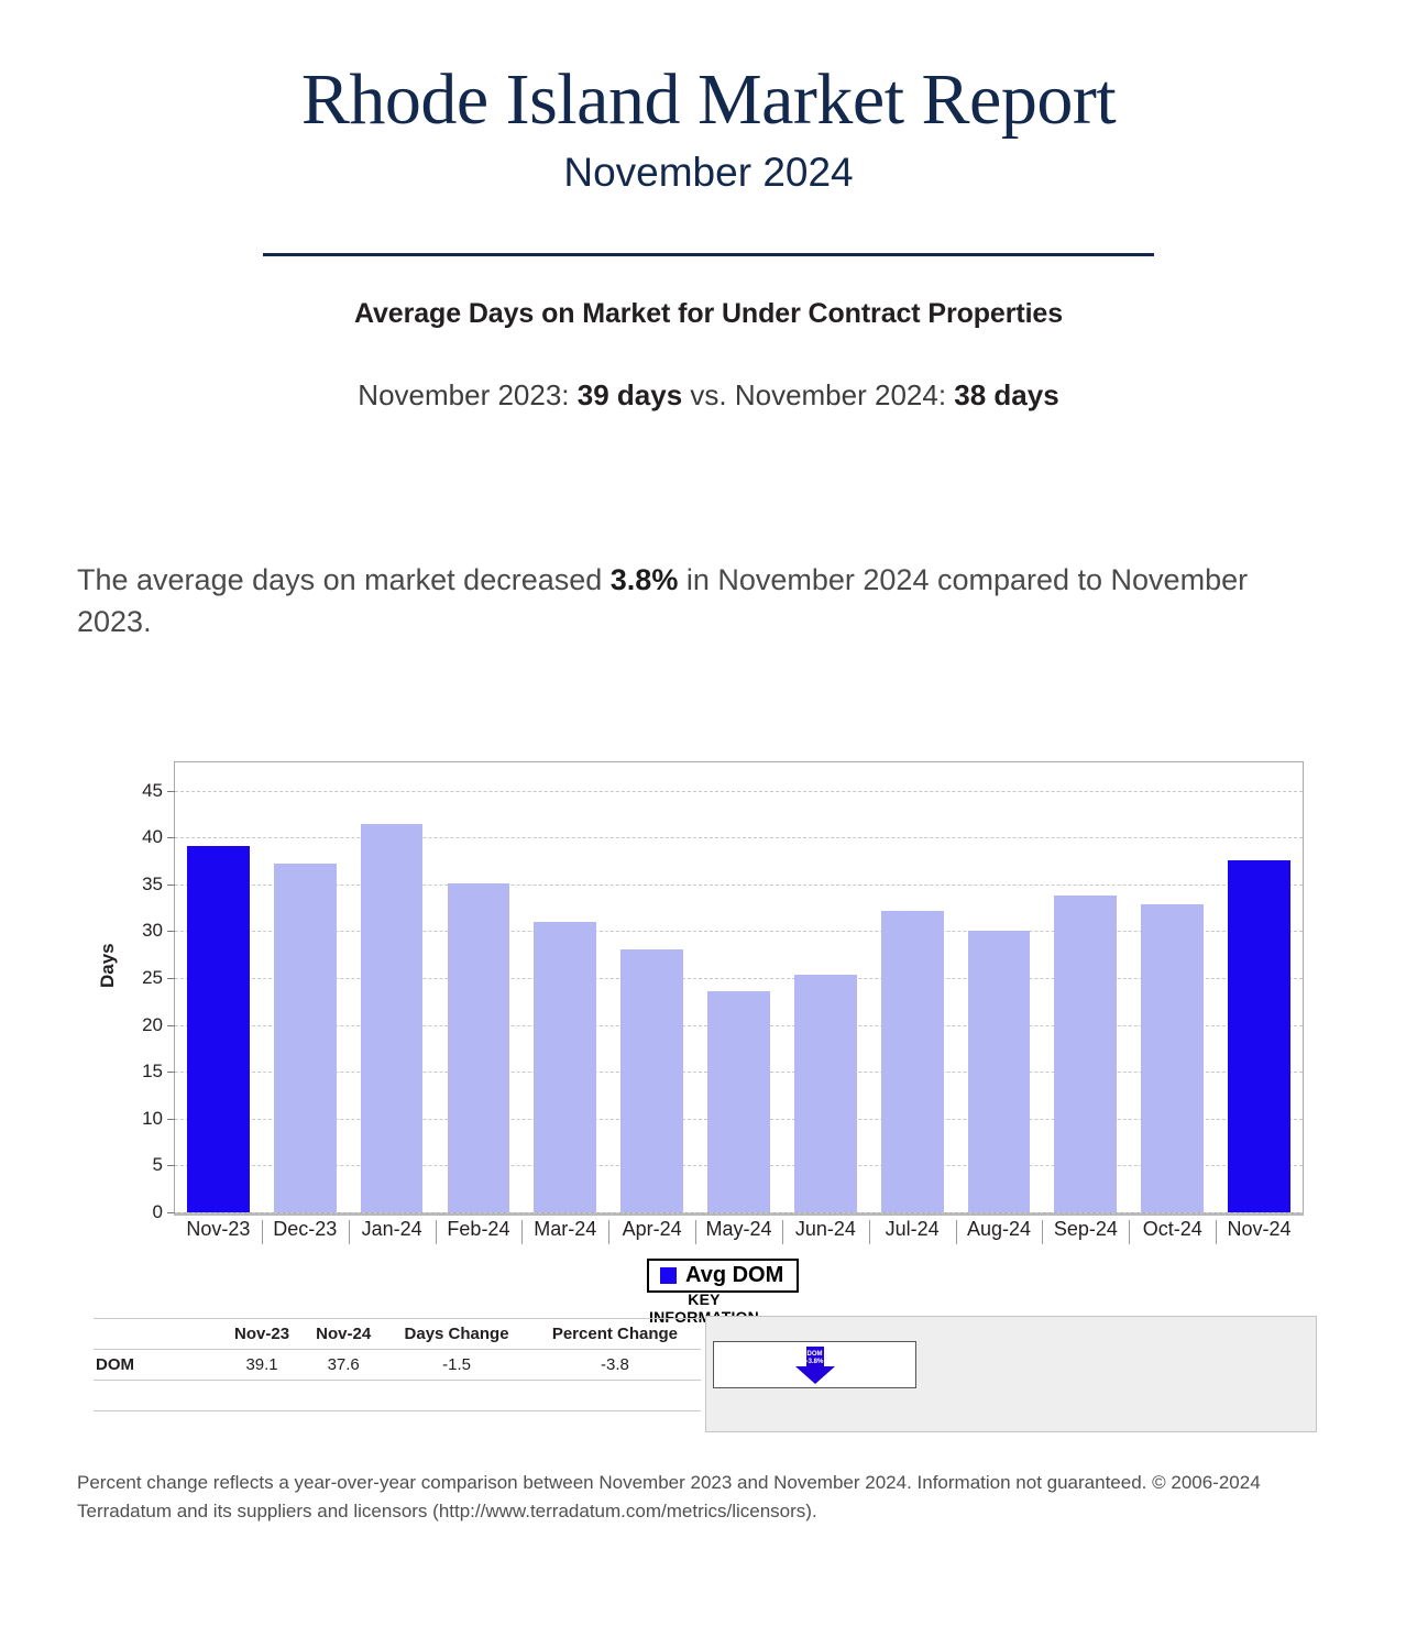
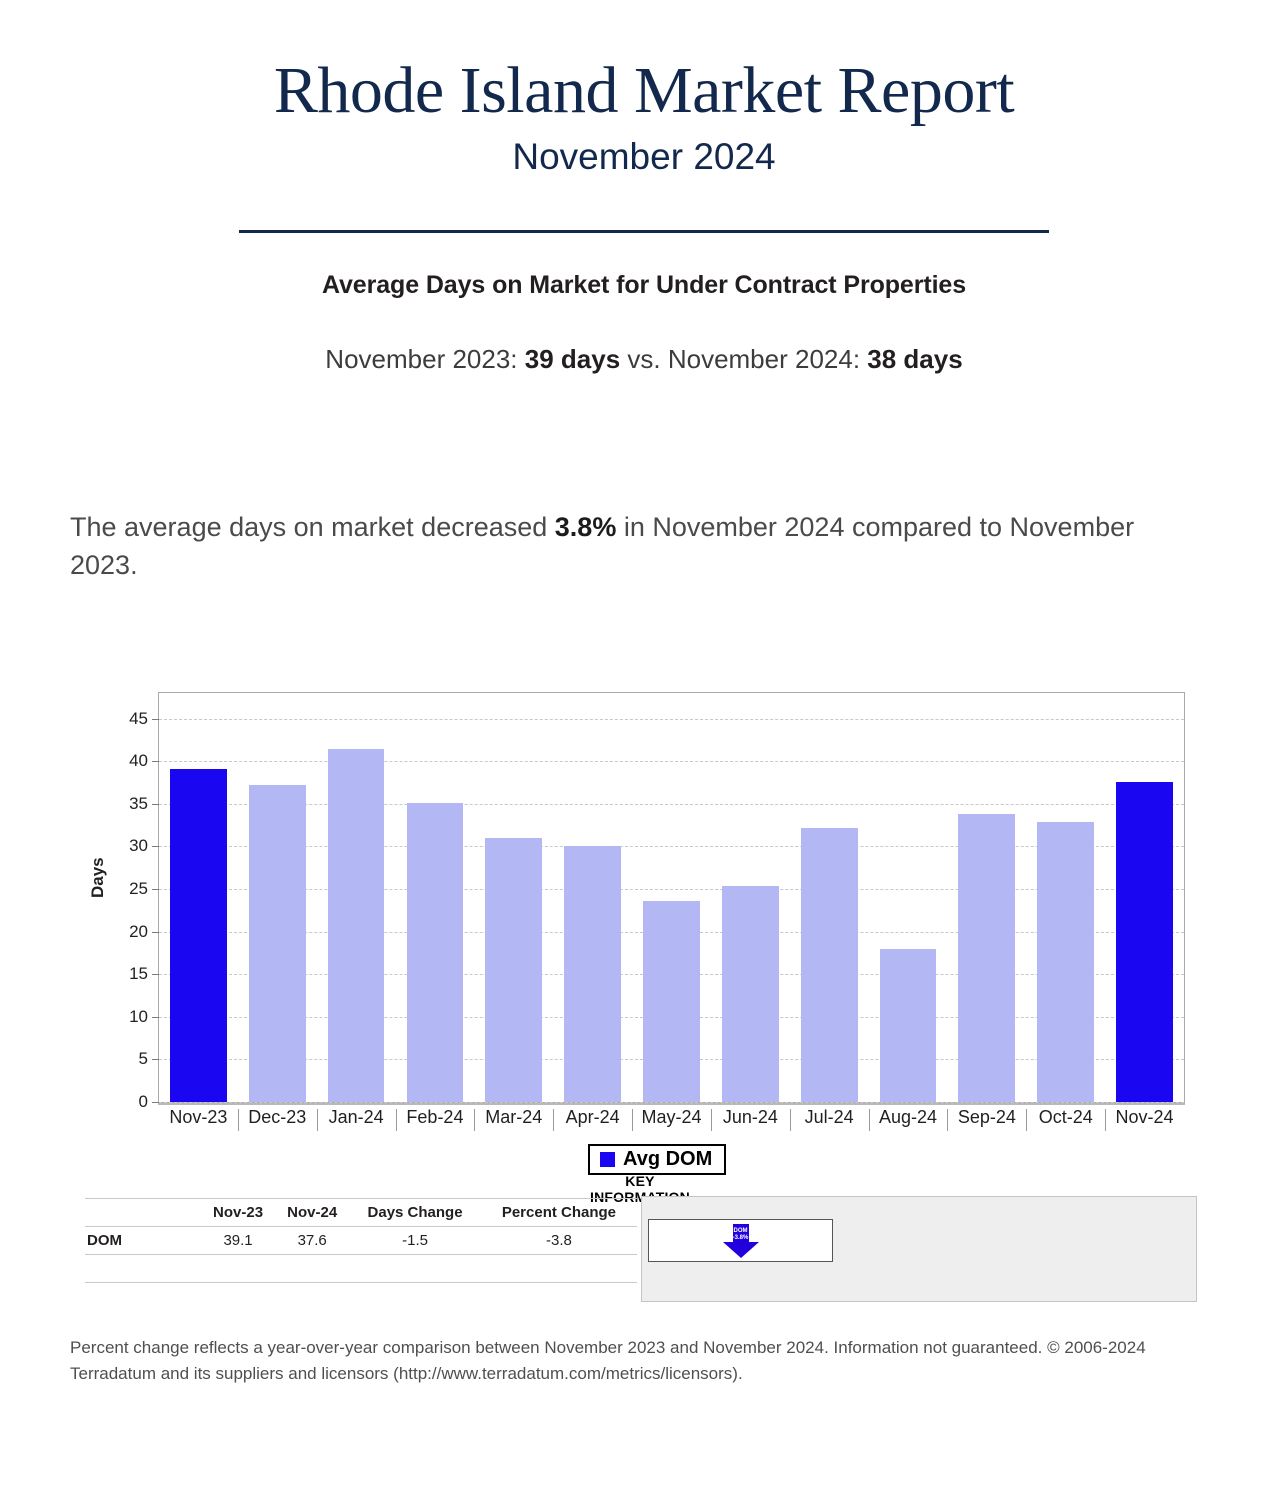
Apr-24: 28 -> 30
Aug-24: 30 -> 18
